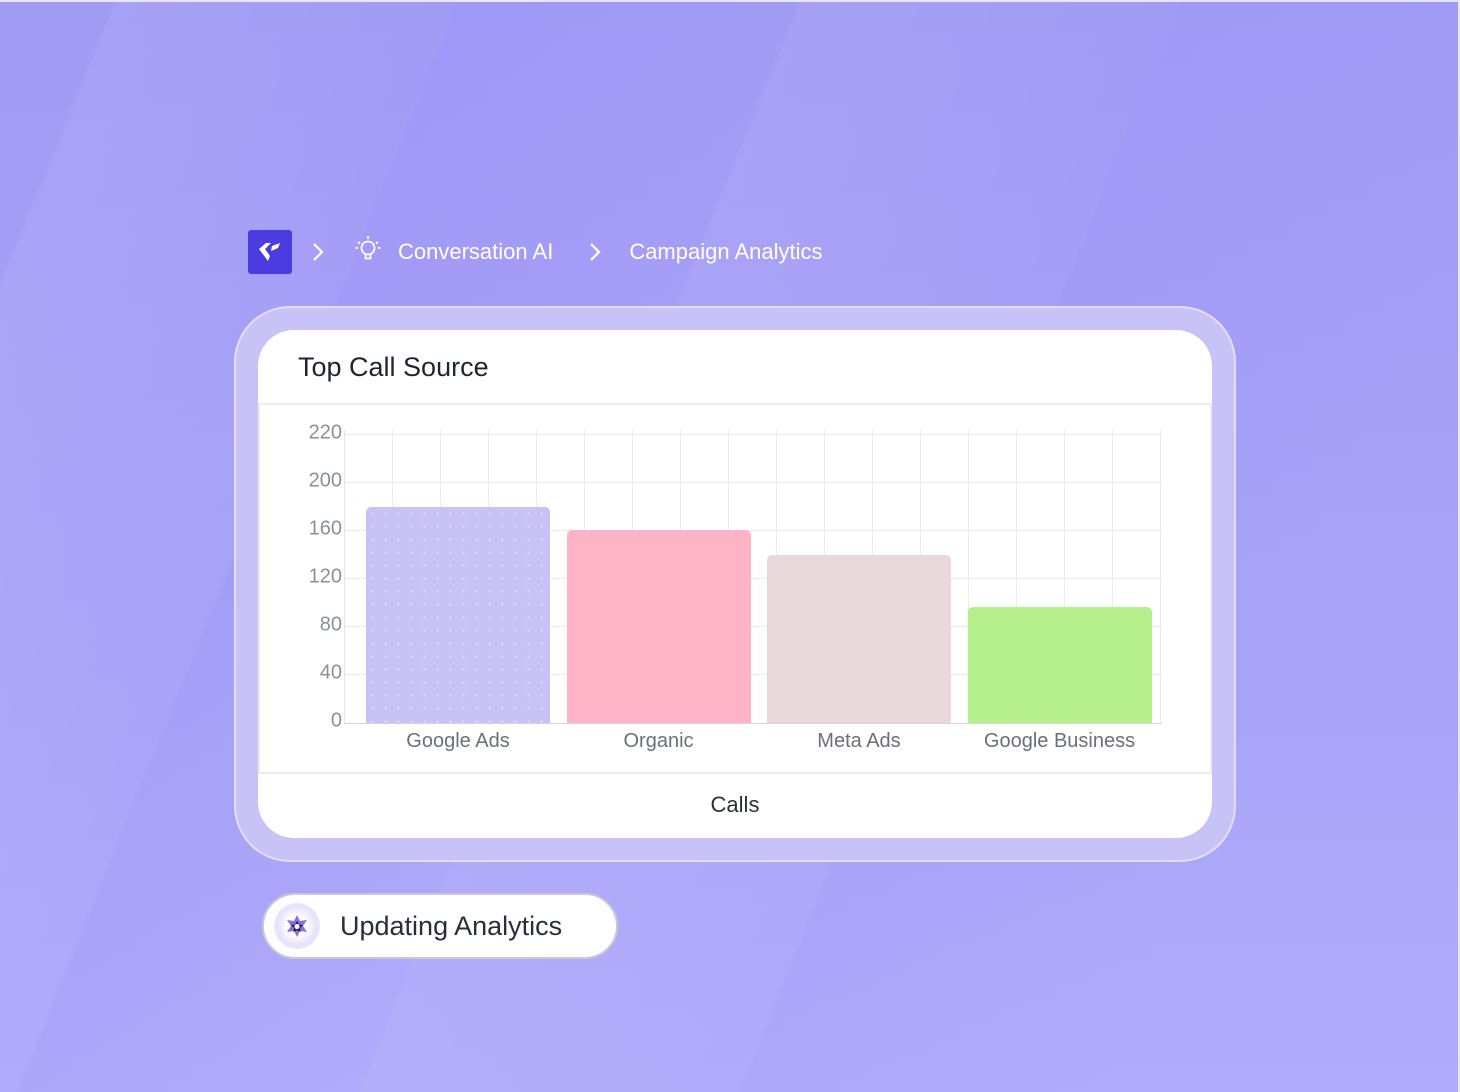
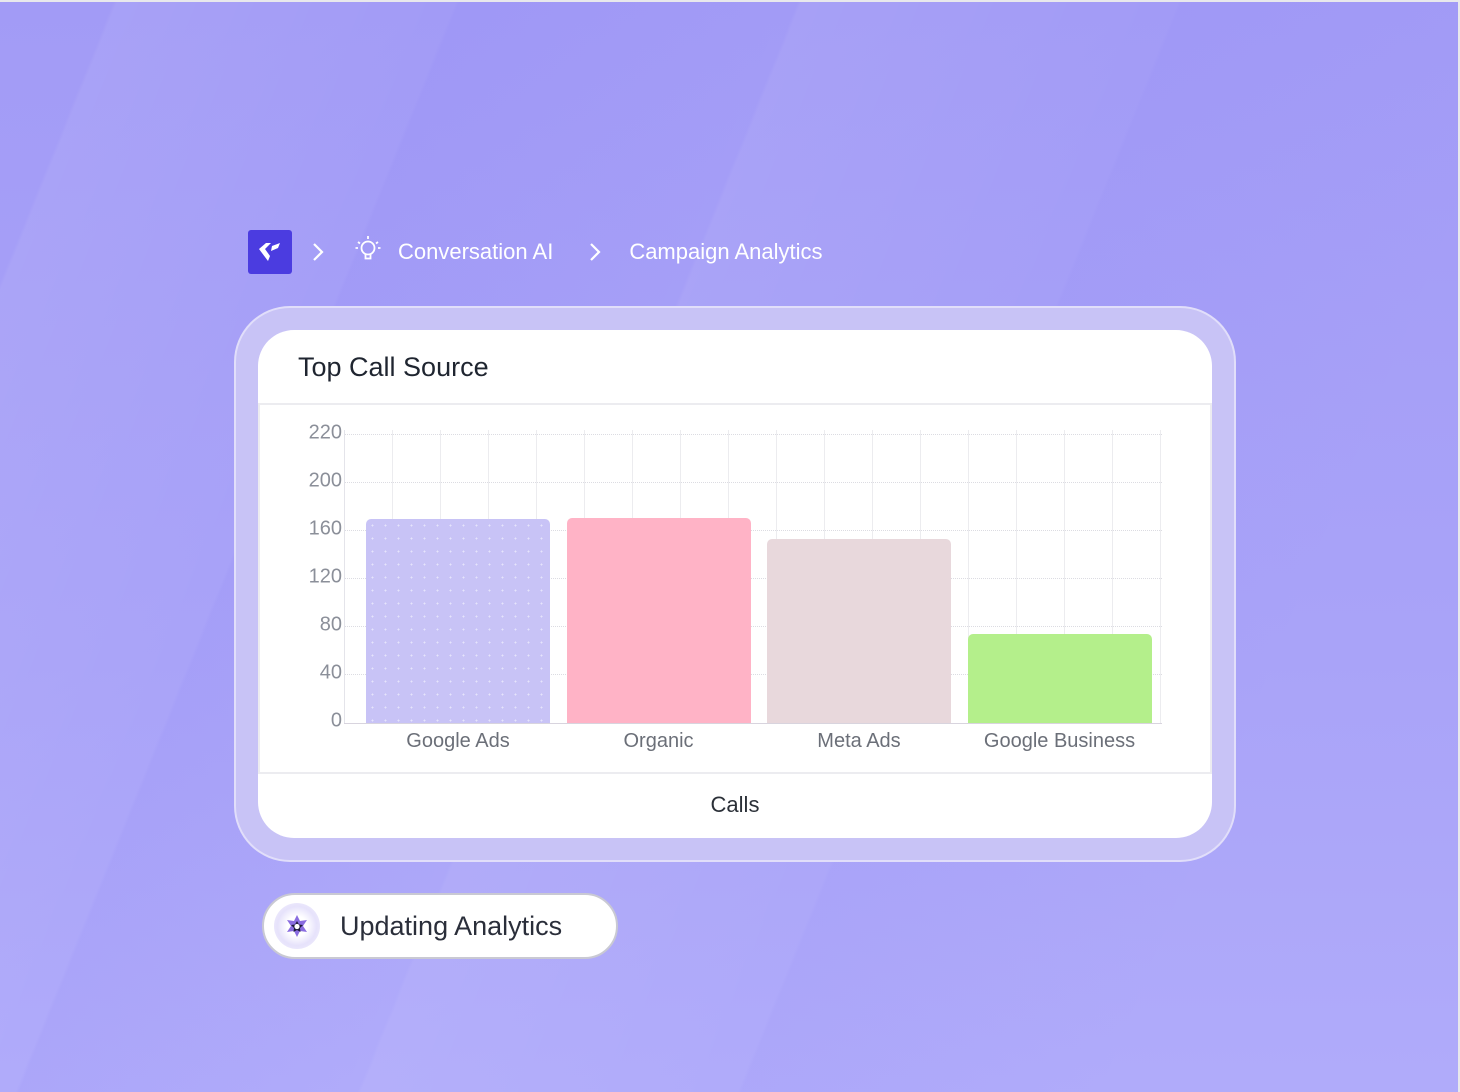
Google Ads: 180 -> 170
Organic: 161 -> 171
Meta Ads: 140 -> 153
Google Business: 97 -> 74
